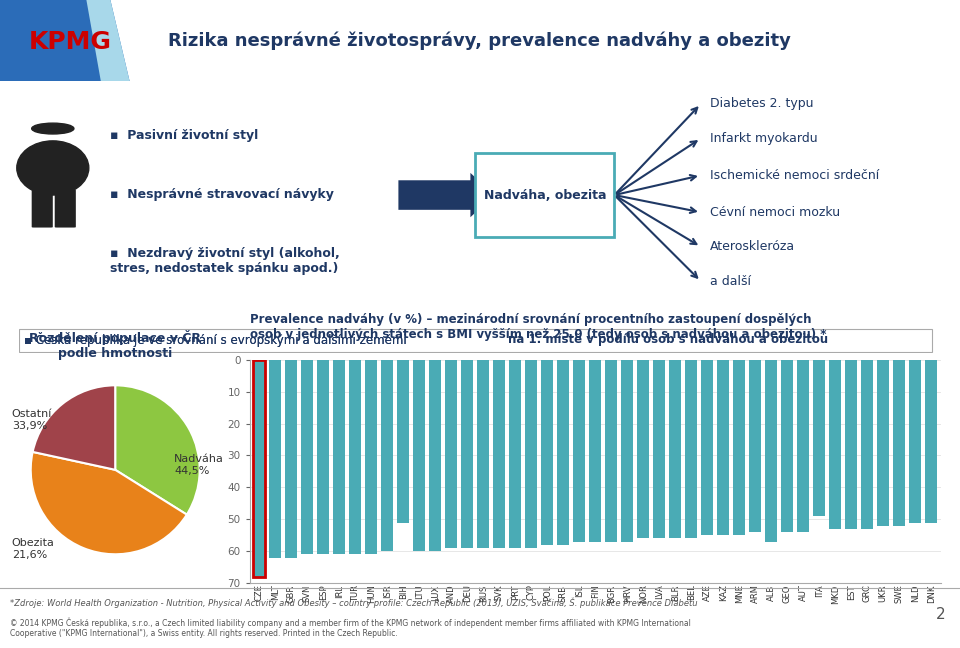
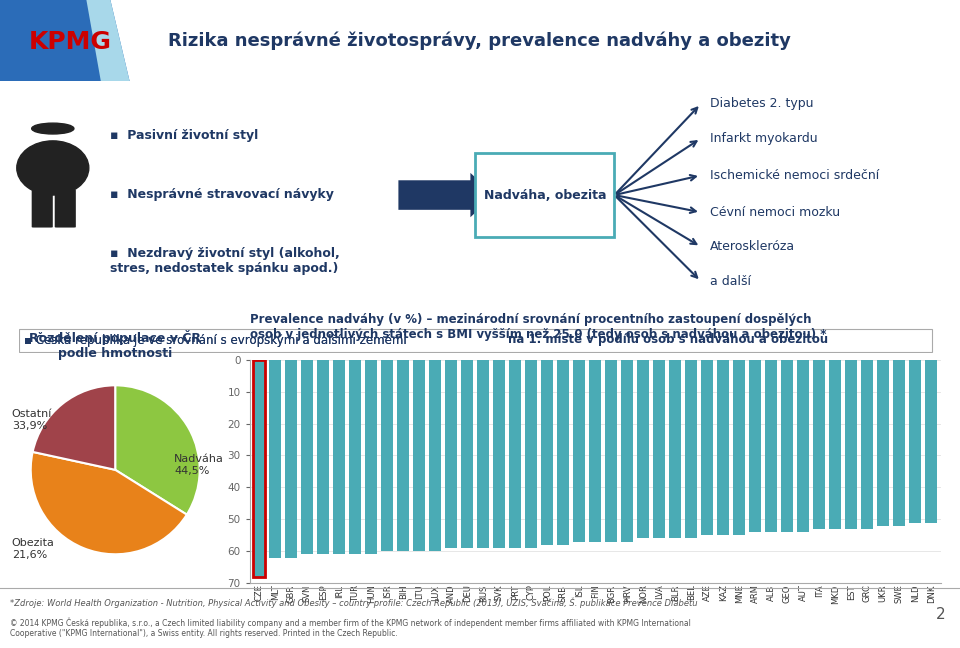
BIH: 51 -> 60
ALB: 57 -> 54
ITA: 49 -> 53
